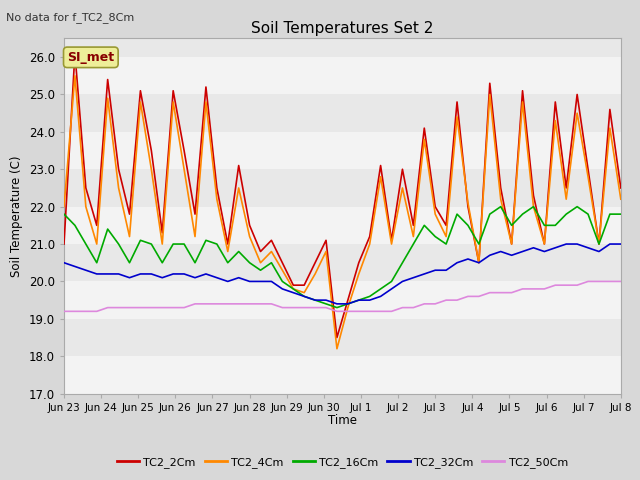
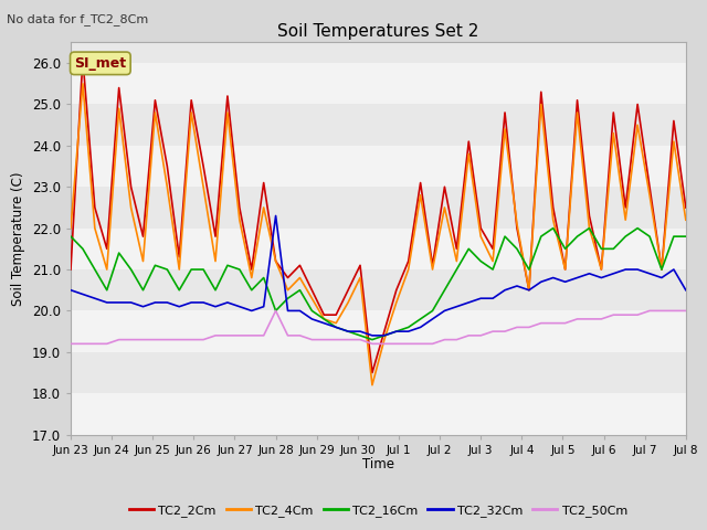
TC2_2Cm/Jun 28: 21.5 -> 21.2
TC2_16Cm/Jun 28: 20.5 -> 20.0
TC2_32Cm/Jun 28: 20.0 -> 22.3
TC2_50Cm/Jun 28: 19.4 -> 20.0
TC2_32Cm/Jul 8: 21.0 -> 20.5
